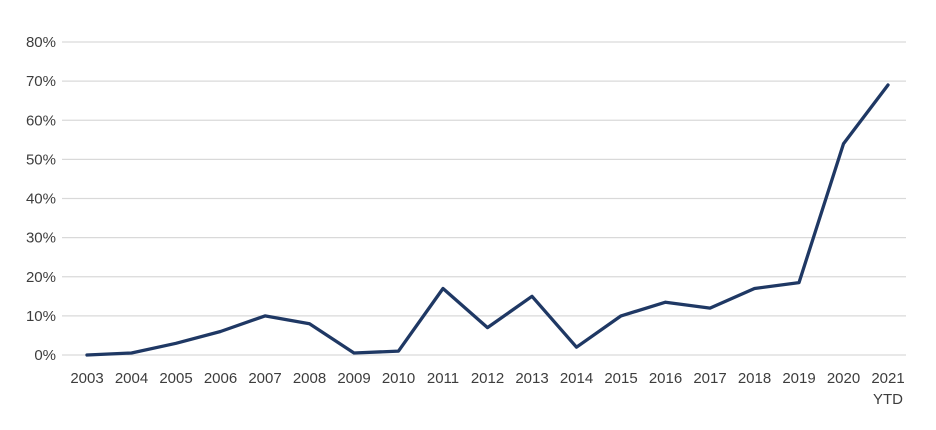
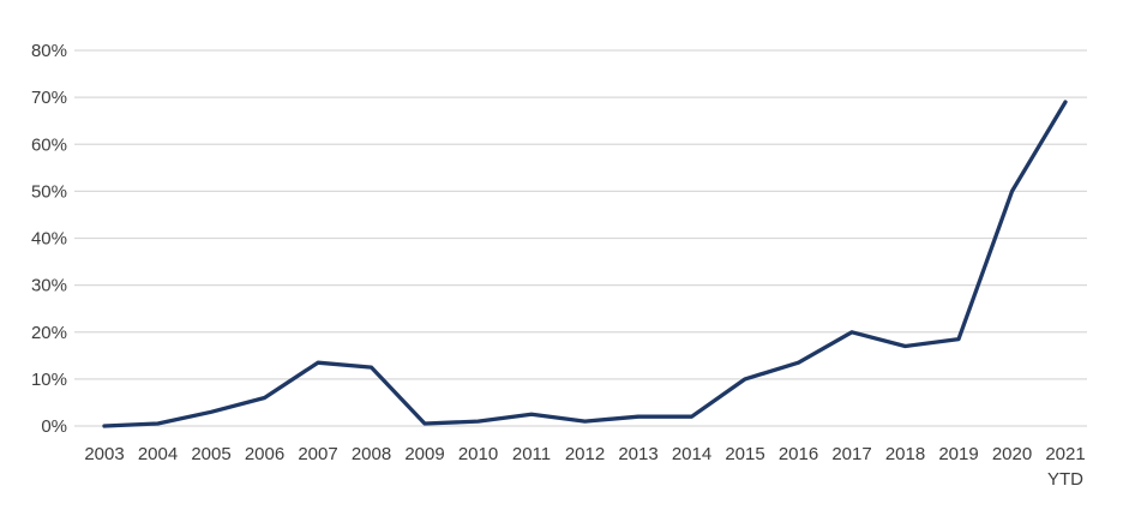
2007: 10% -> 14%
2008: 8% -> 12%
2011: 17% -> 2%
2012: 7% -> 1%
2013: 15% -> 2%
2017: 12% -> 20%
2020: 54% -> 50%
